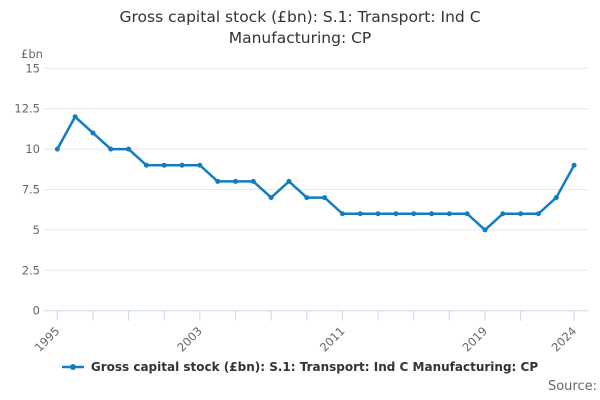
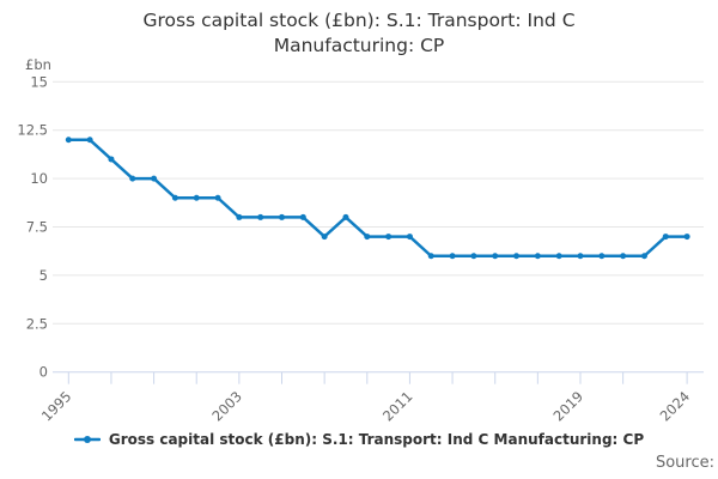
1995: 10 -> 12
2003: 9 -> 8
2011: 6 -> 7
2019: 5 -> 6
2024: 9 -> 7
